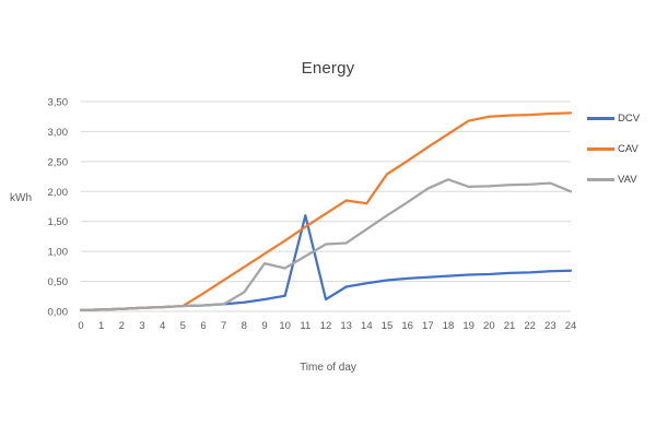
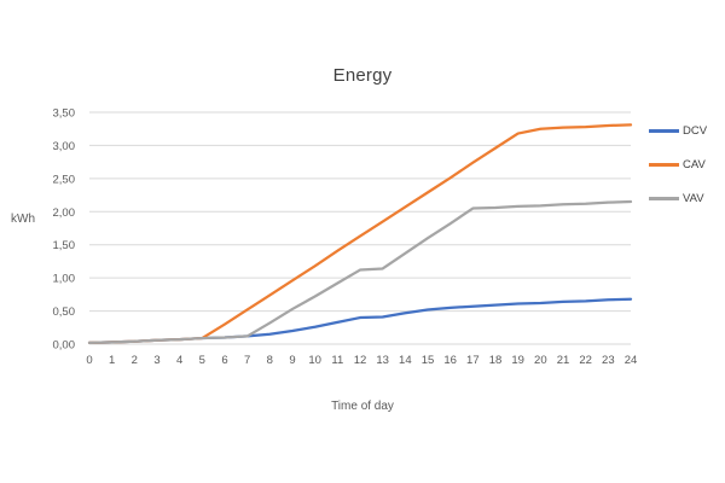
VAV/9: 0,8 -> 0,5
DCV/11: 1,6 -> 0,3
DCV/12: 0,2 -> 0,4
CAV/14: 1,8 -> 2,1
VAV/18: 2,2 -> 2,1
VAV/24: 2,0 -> 2,1
